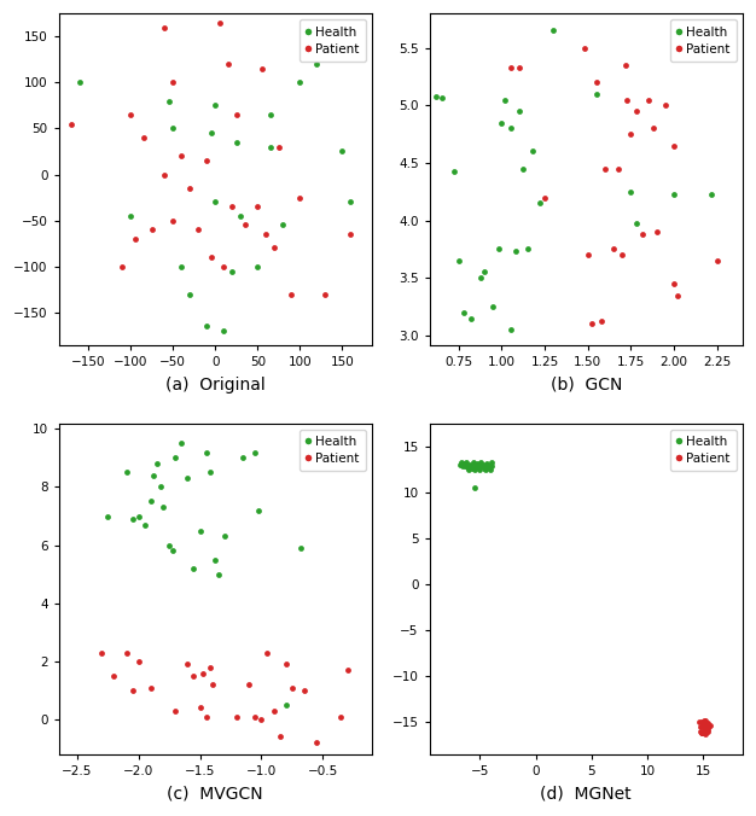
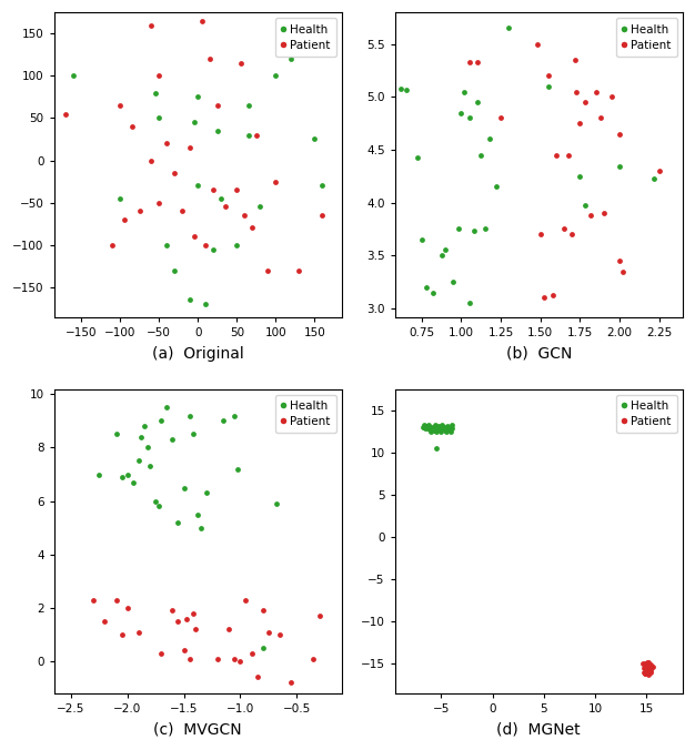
Patient/1.25: 4.20 -> 4.80
Health/2.00: 4.23 -> 4.34
Patient/2.25: 3.65 -> 4.30
